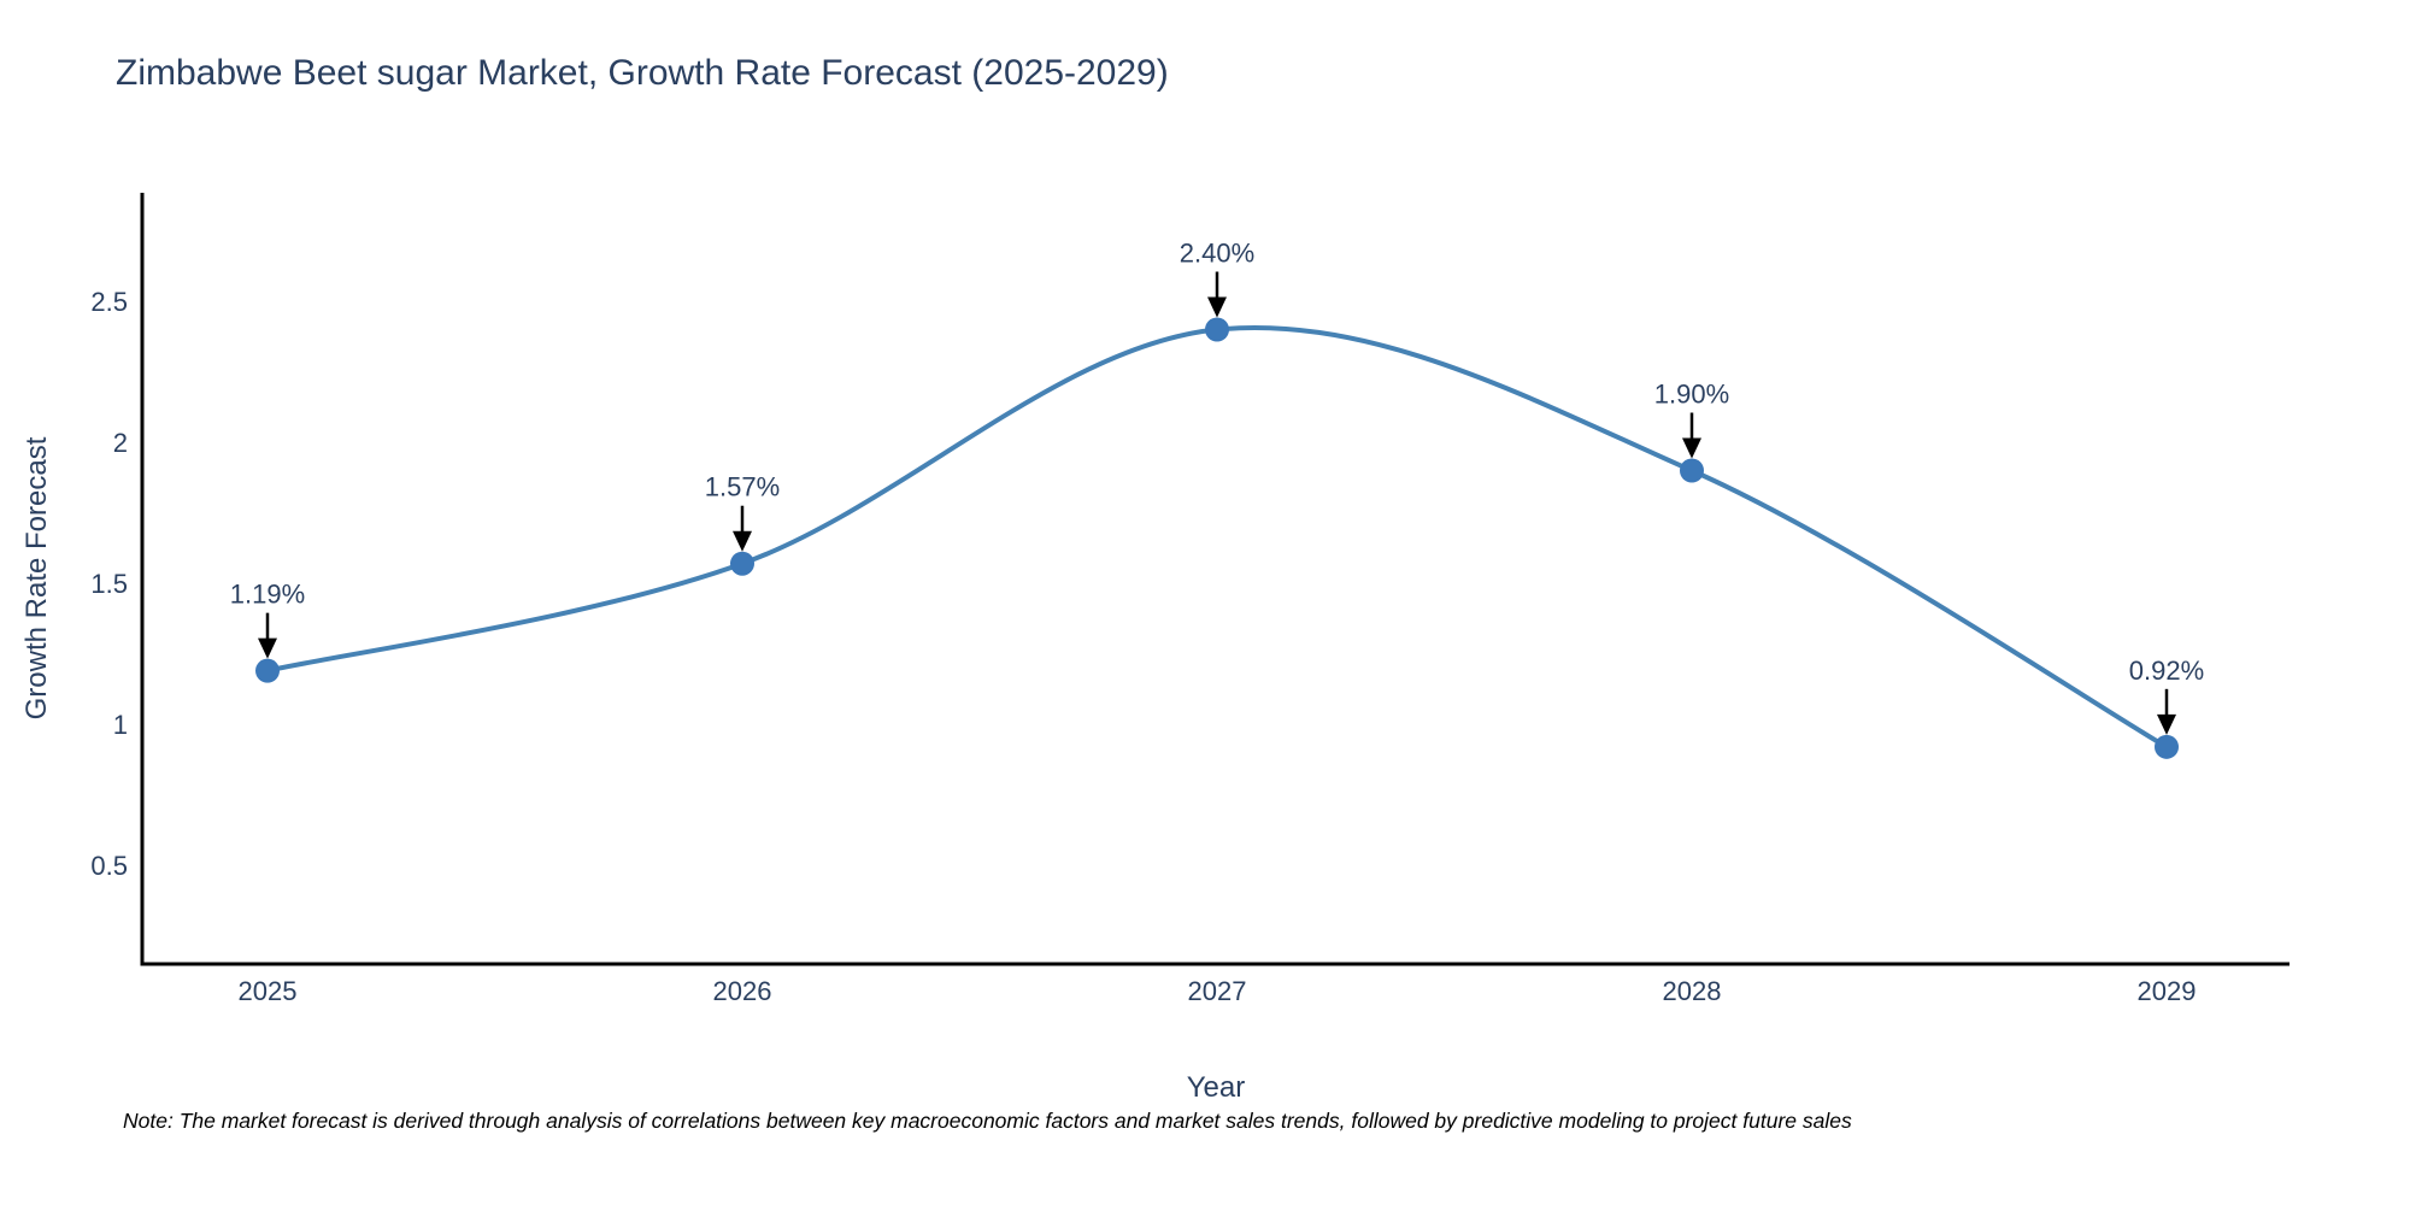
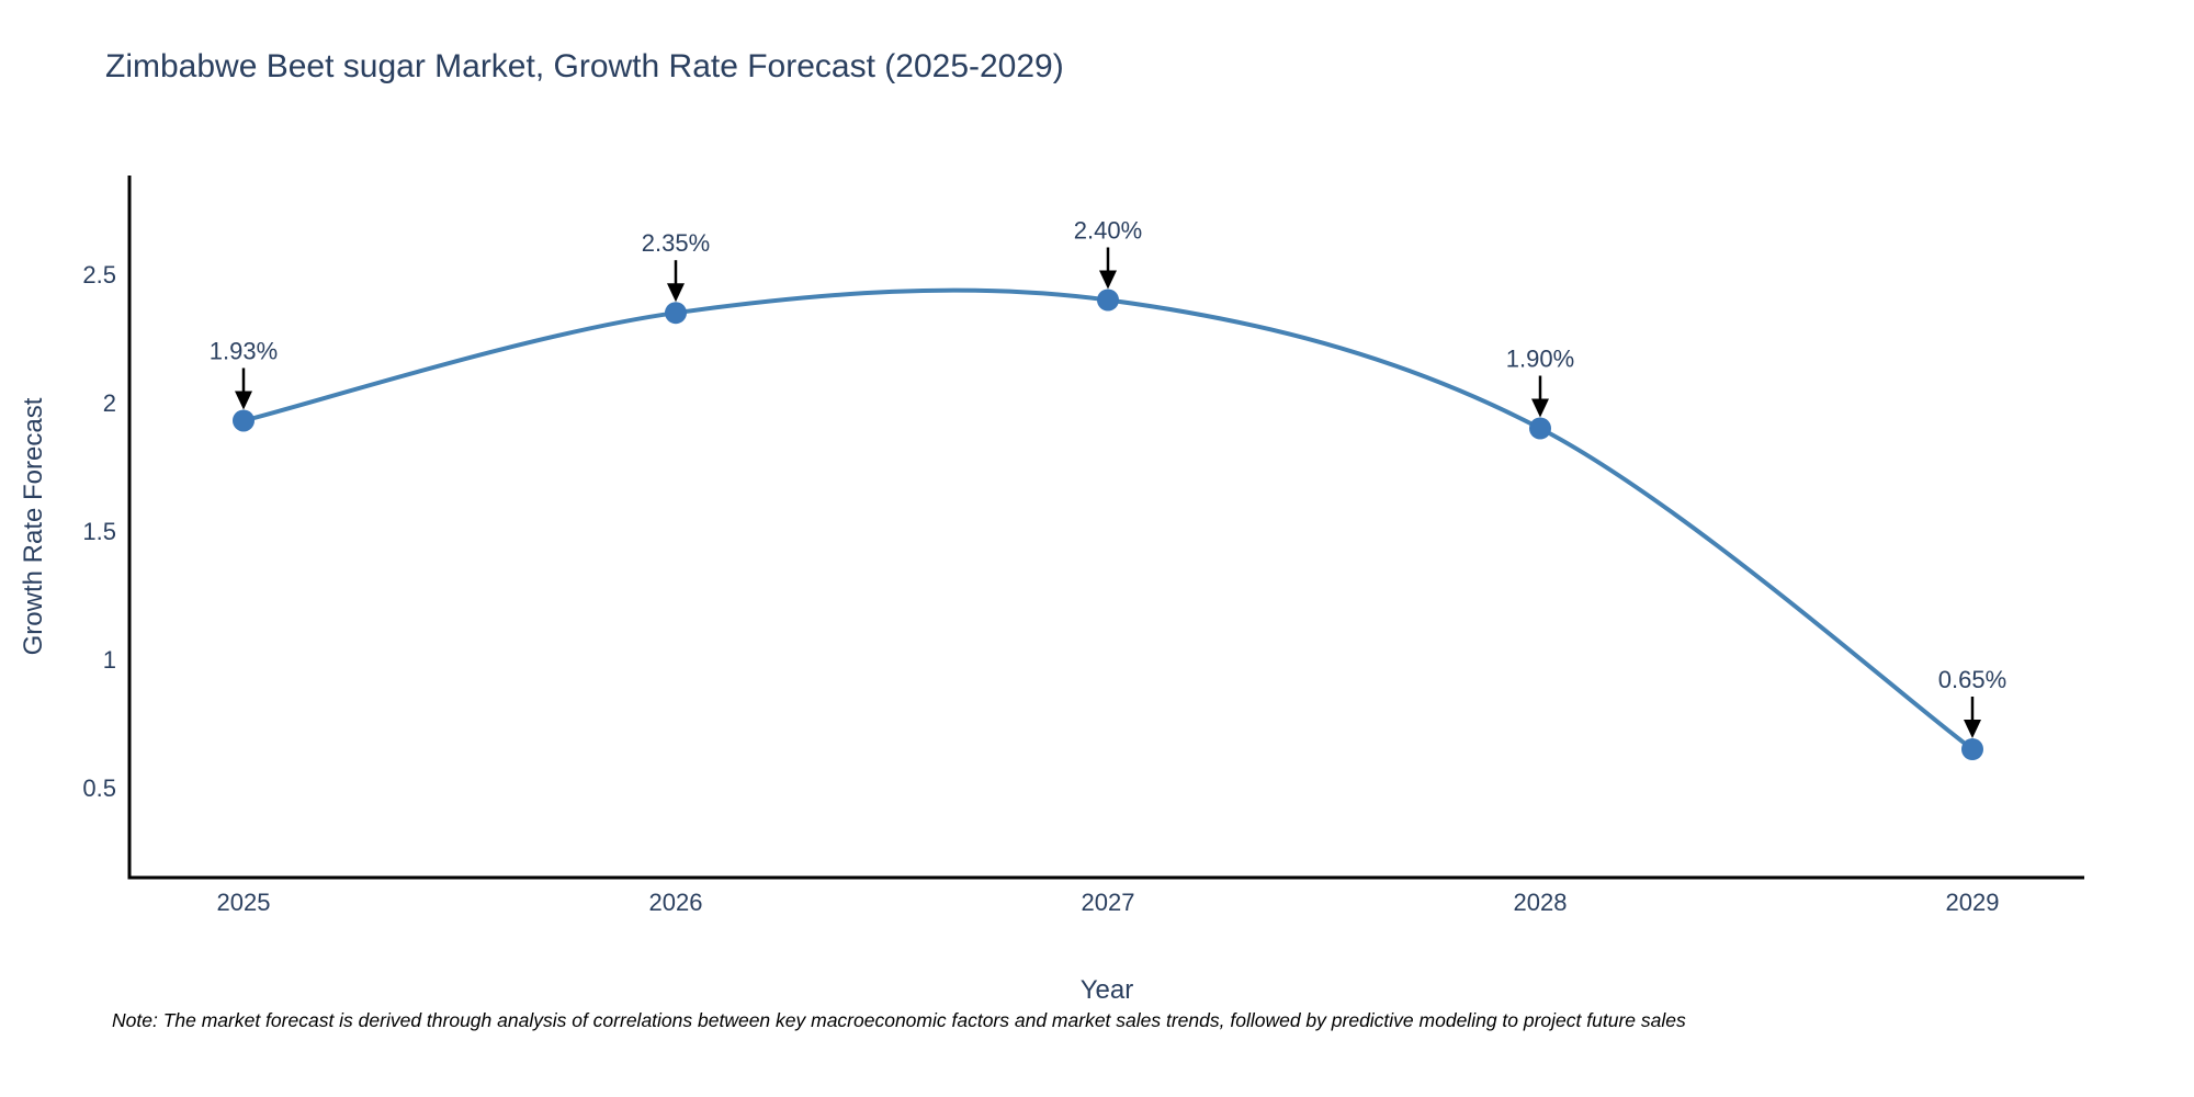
2025: 1.19% -> 1.93%
2026: 1.57% -> 2.35%
2029: 0.92% -> 0.65%
